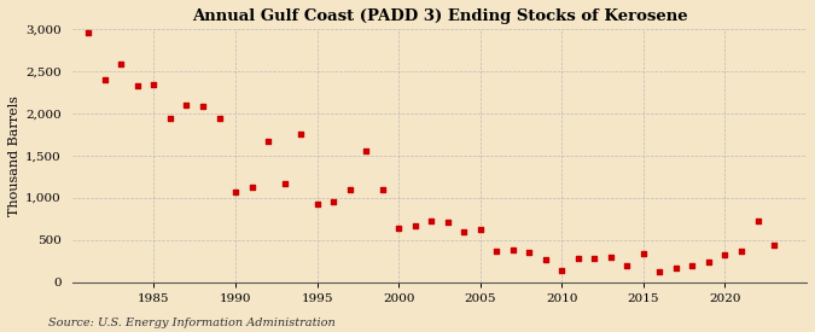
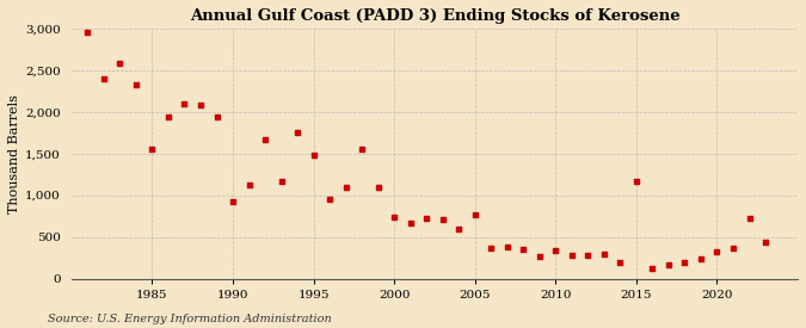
1985: 2,340 -> 1,560
1990: 1,060 -> 920
1995: 920 -> 1,480
2000: 640 -> 740
2005: 620 -> 760
2010: 140 -> 340
2015: 340 -> 1,160
